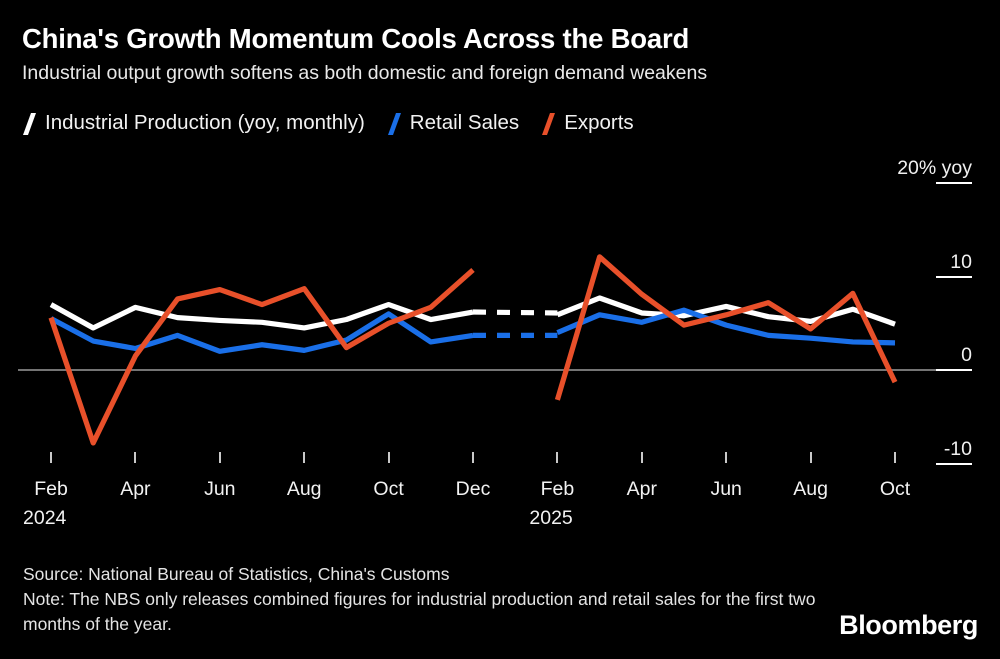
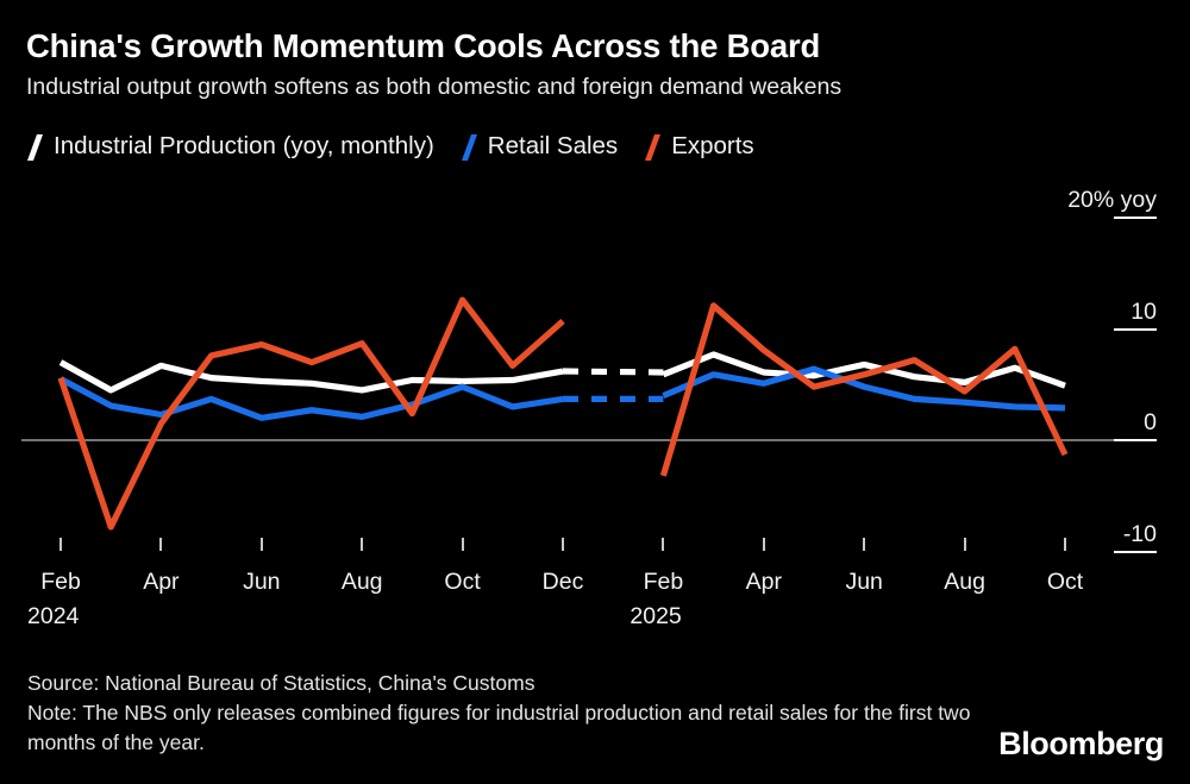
Industrial Production (yoy, monthly)/Oct 2024: 7 -> 5
Retail Sales/Oct 2024: 6 -> 5
Exports/Oct 2024: 5 -> 13
